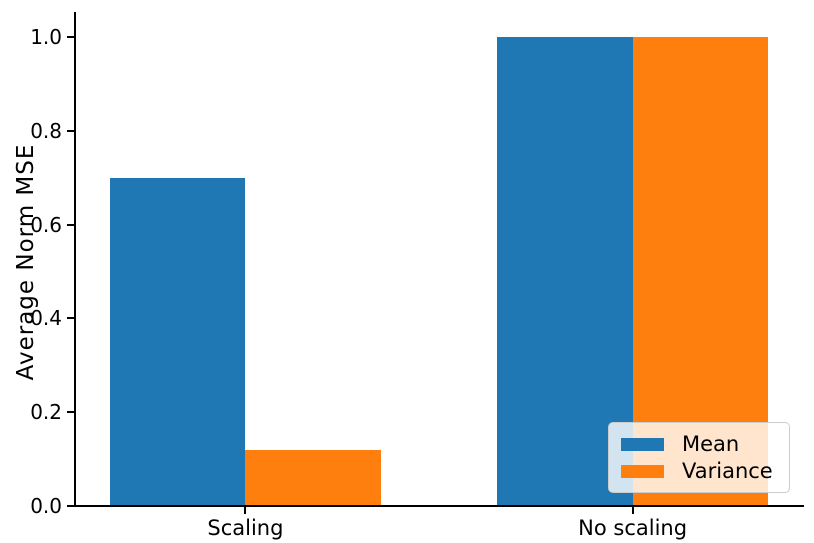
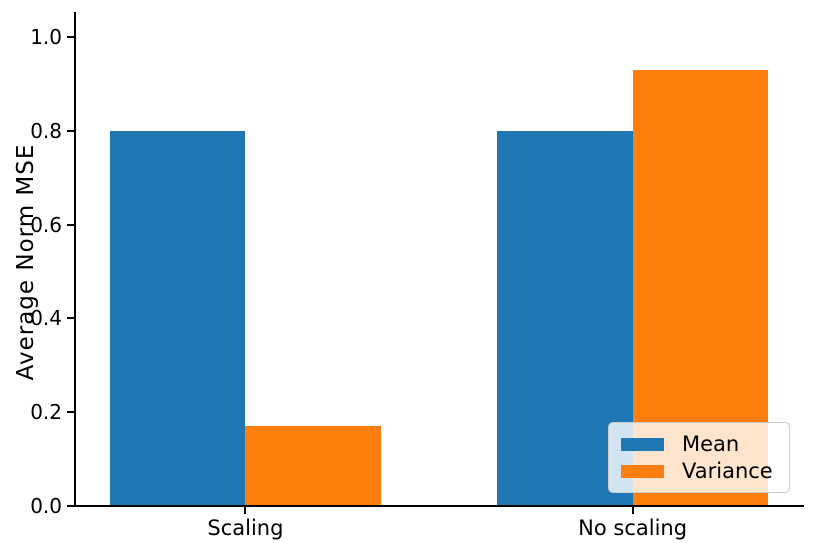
Mean/Scaling: 0.7 -> 0.8
Variance/Scaling: 0.12 -> 0.17
Mean/No scaling: 1.0 -> 0.8
Variance/No scaling: 1.00 -> 0.93
